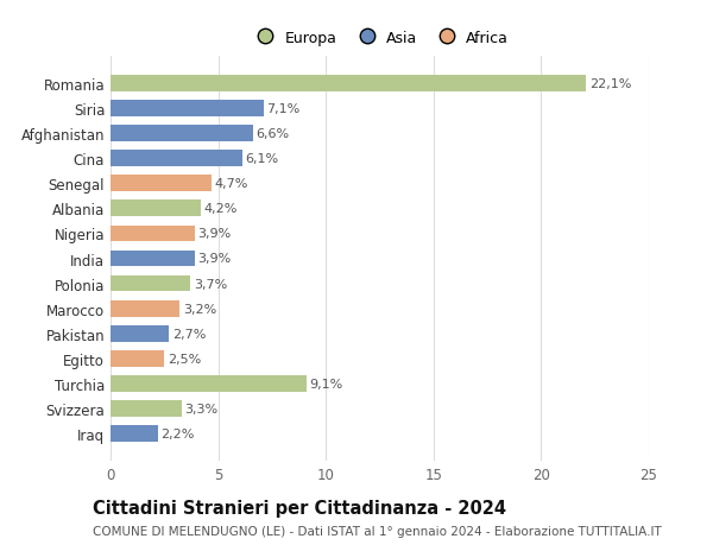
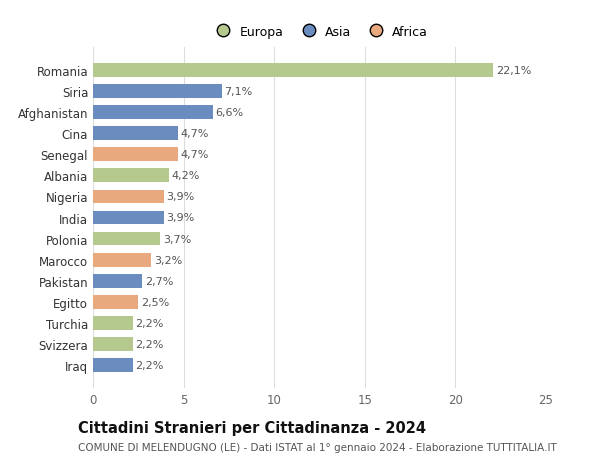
Cina: 6,1% -> 4,7%
Turchia: 9,1% -> 2,2%
Svizzera: 3,3% -> 2,2%
